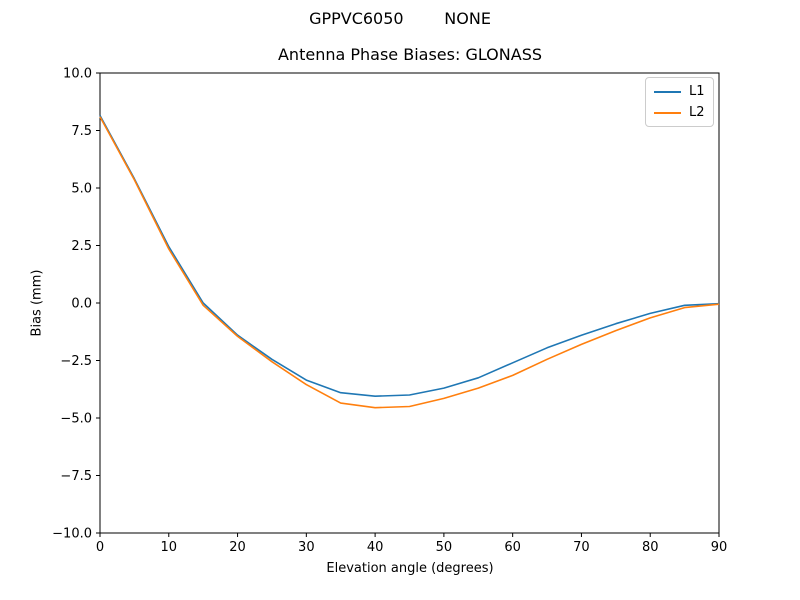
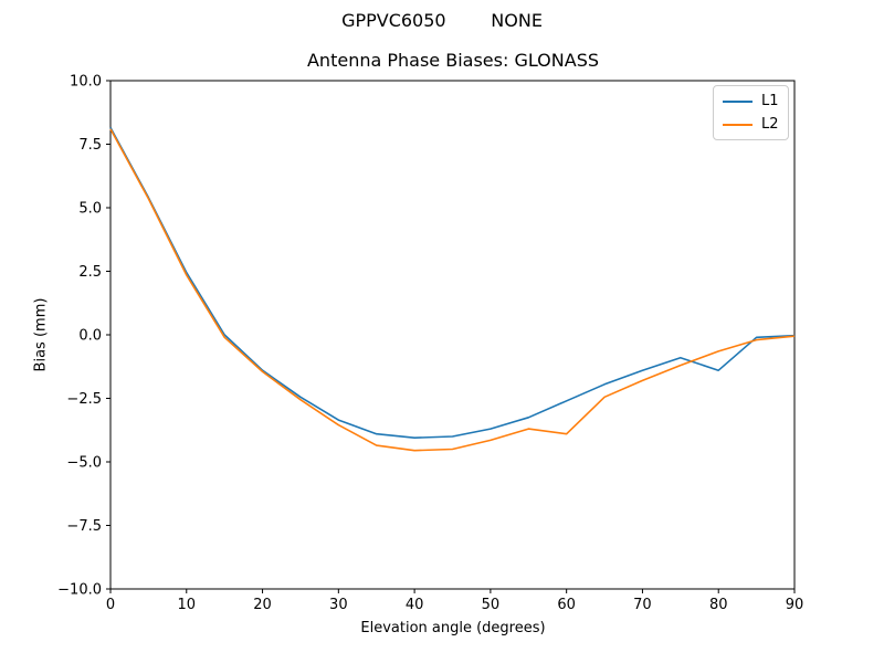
L2/60: -3.1 -> -3.9
L1/80: -0.5 -> -1.4
